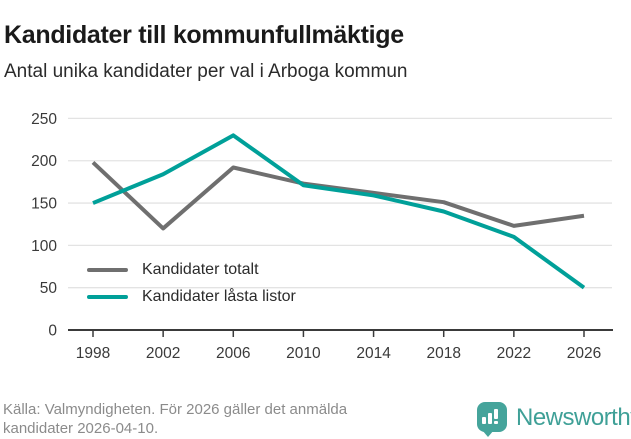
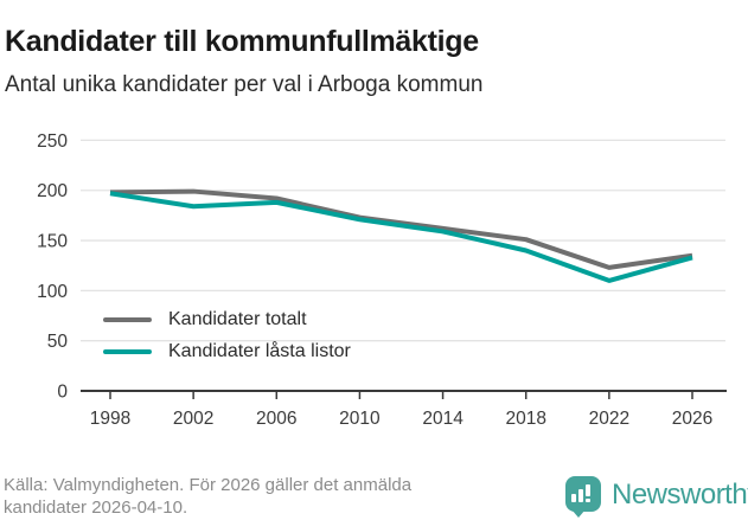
Kandidater låsta listor/1998: 150 -> 200
Kandidater totalt/2002: 120 -> 200
Kandidater låsta listor/2006: 230 -> 190
Kandidater låsta listor/2026: 50 -> 130
